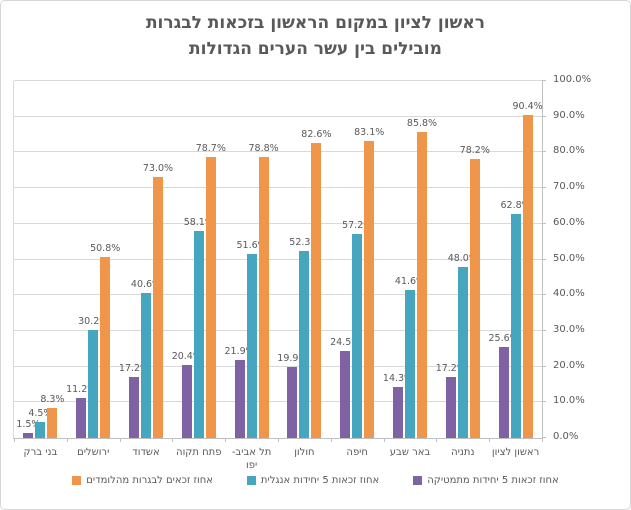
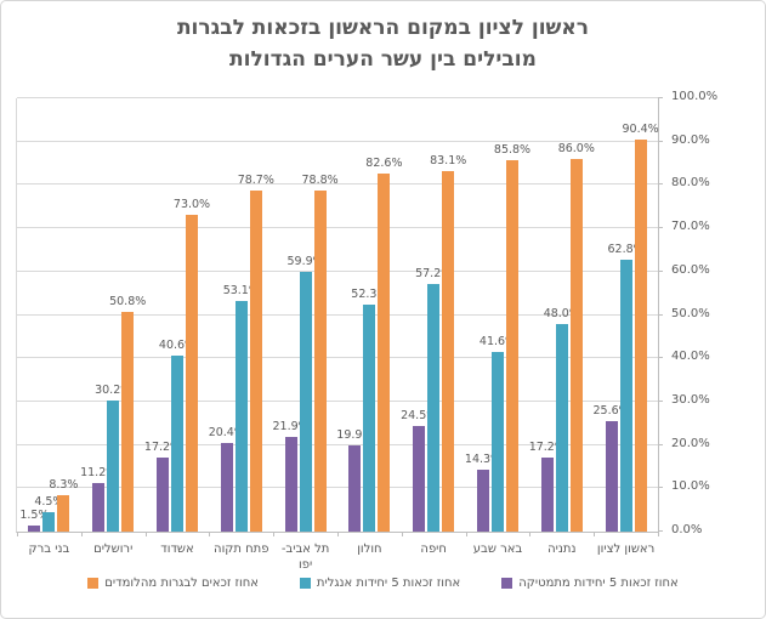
אחוז זכאות 5 יחידות אנגלית/פתח תקוה: 58.1% -> 53.1%
אחוז זכאות 5 יחידות אנגלית/תל אביב-יפו: 51.6% -> 59.9%
אחוז זכאים לבגרות מהלומדים/נתניה: 78.2% -> 86.0%
